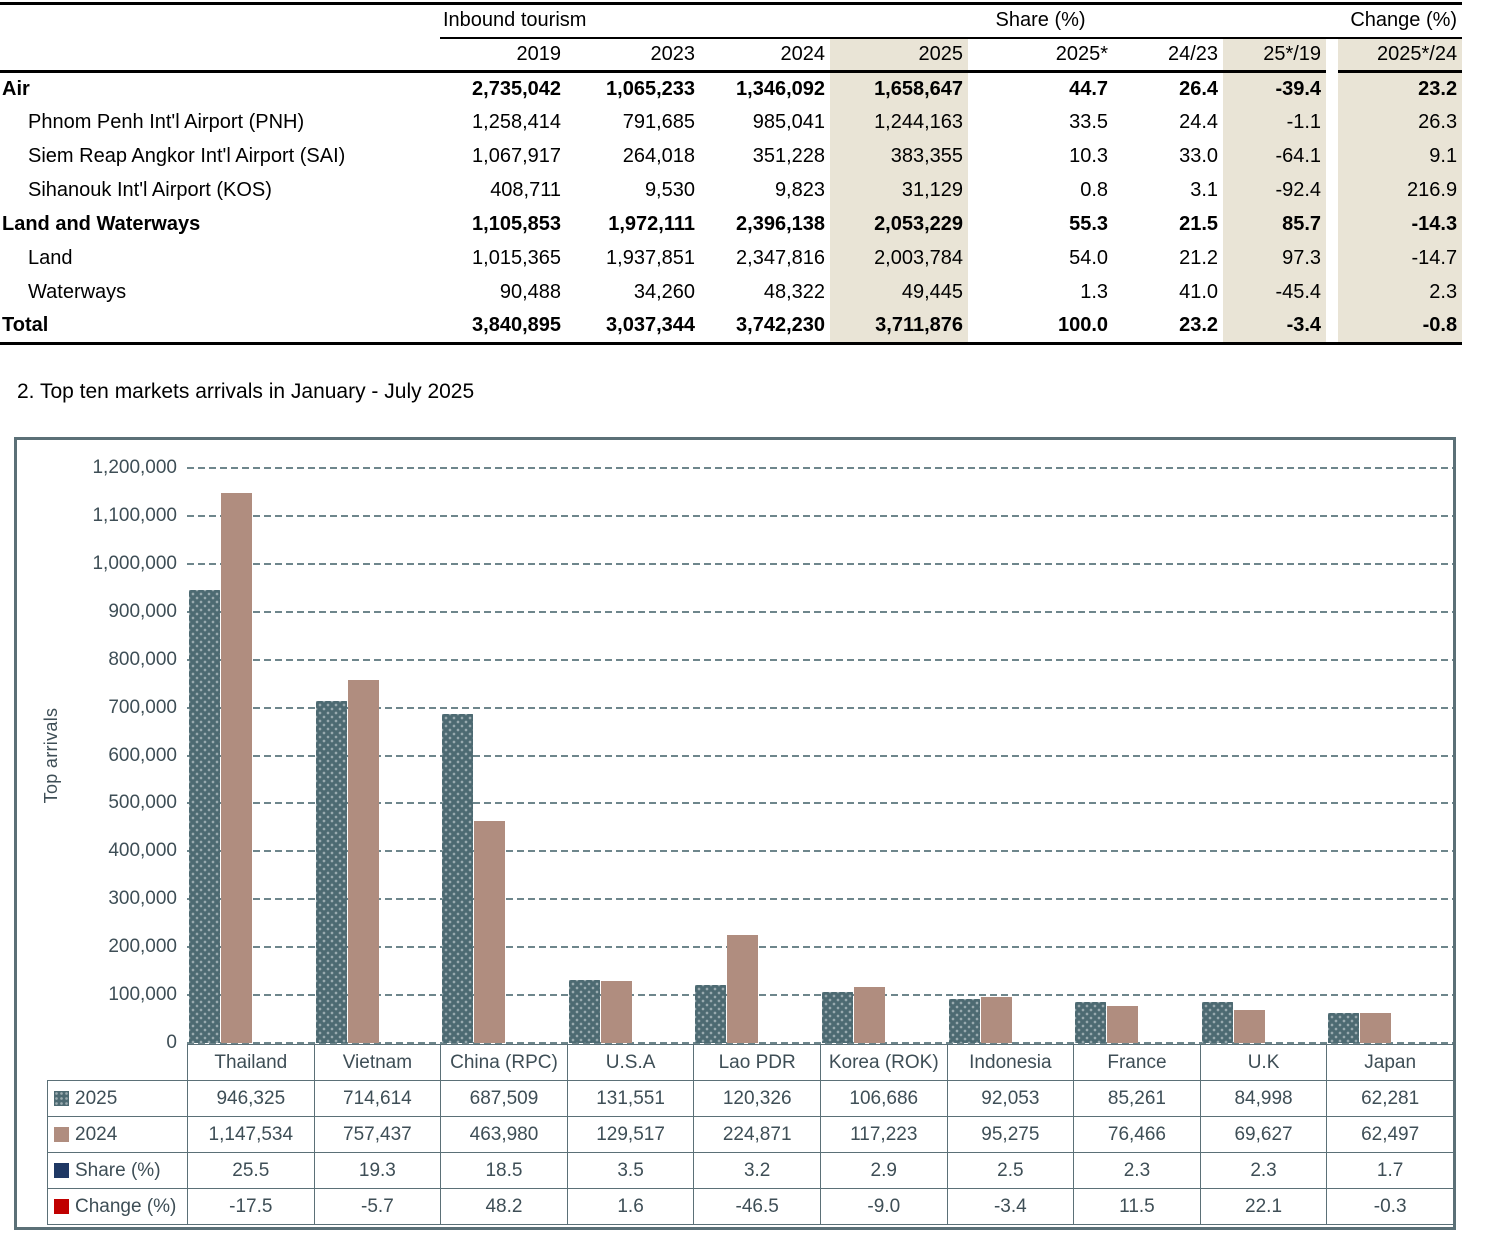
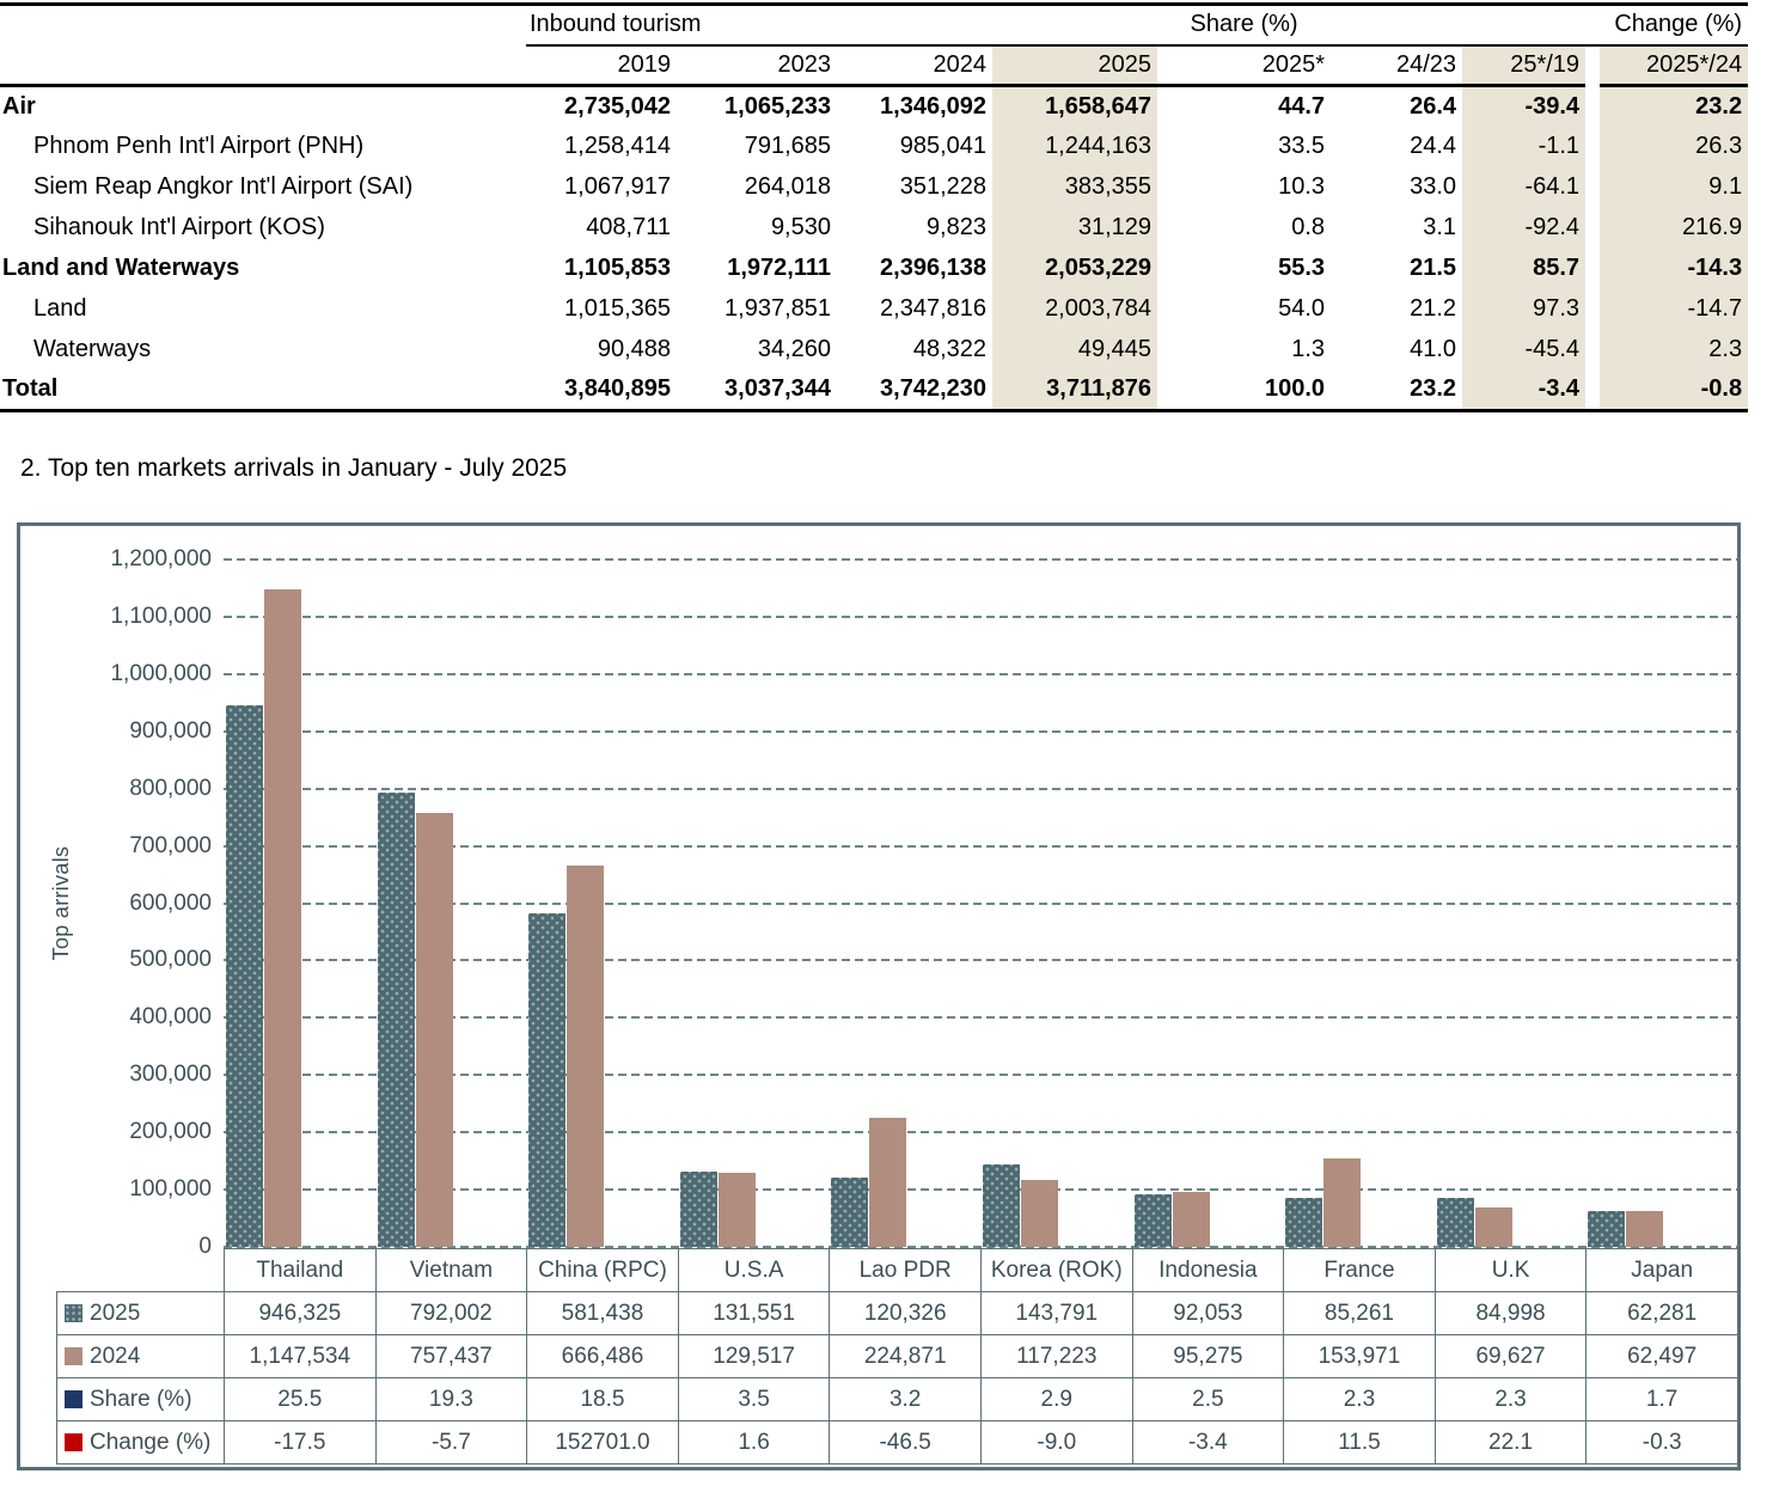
2025/Vietnam: 714,614 -> 792,002
2025/China (RPC): 687,509 -> 581,438
2024/China (RPC): 463,980 -> 666,486
Change (%)/China (RPC): 48.2 -> 152701.0
2025/Korea (ROK): 106,686 -> 143,791
2024/France: 76,466 -> 153,971
